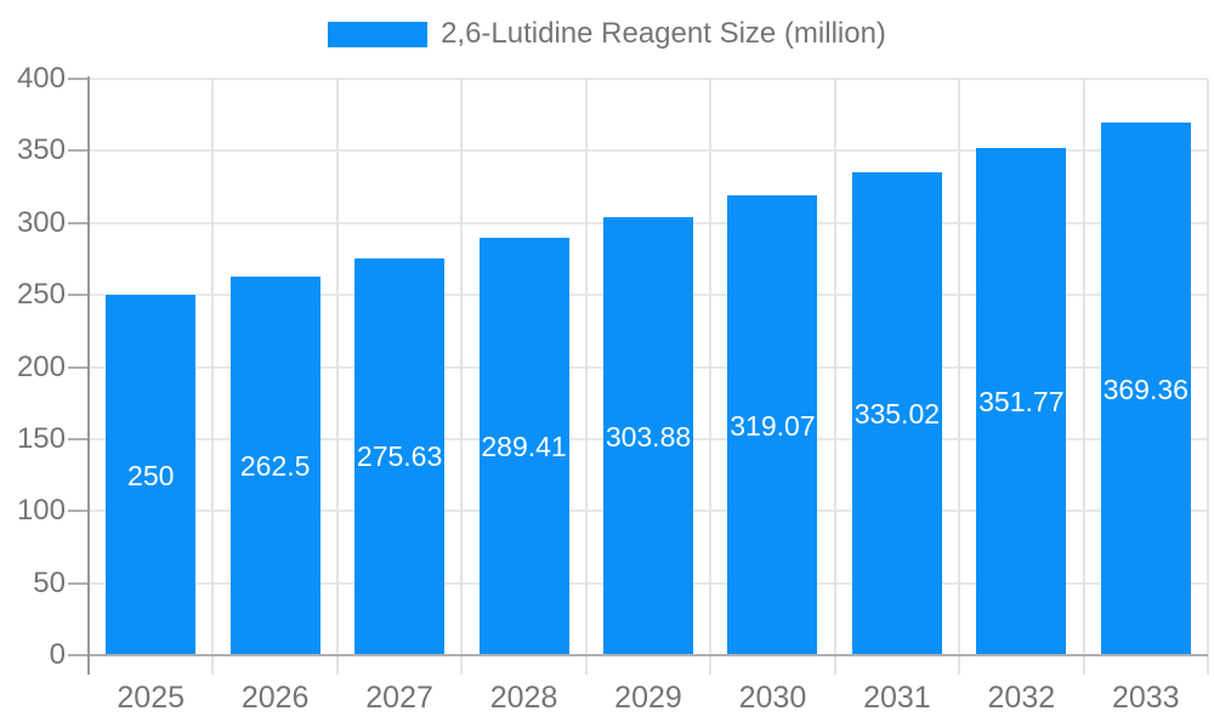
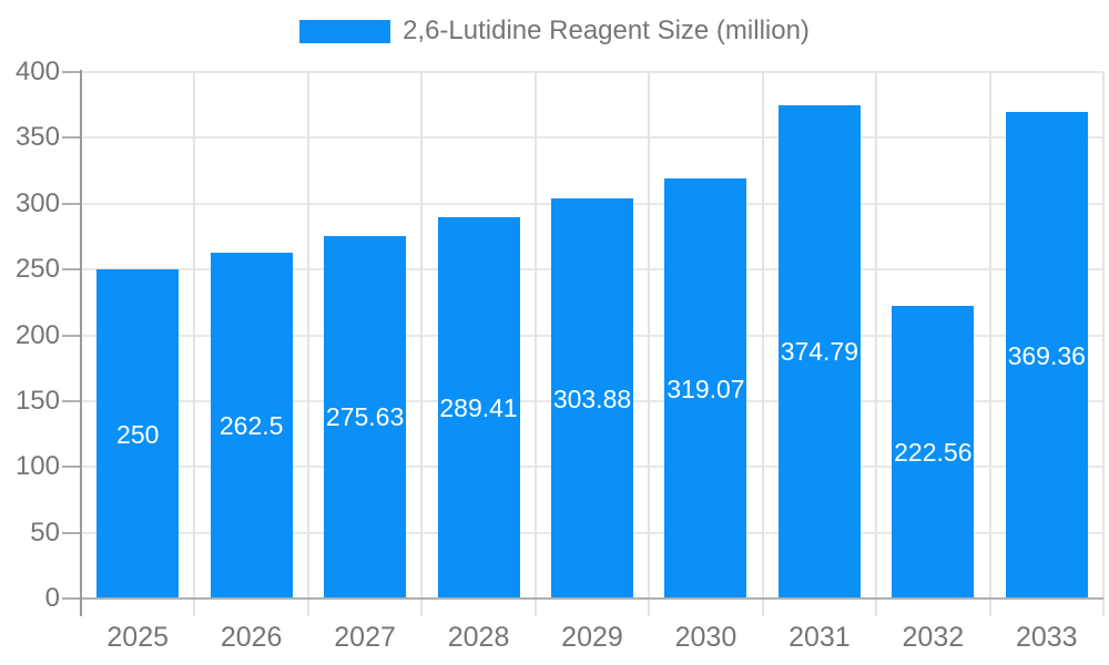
2031: 335.02 -> 374.79
2032: 351.77 -> 222.56
